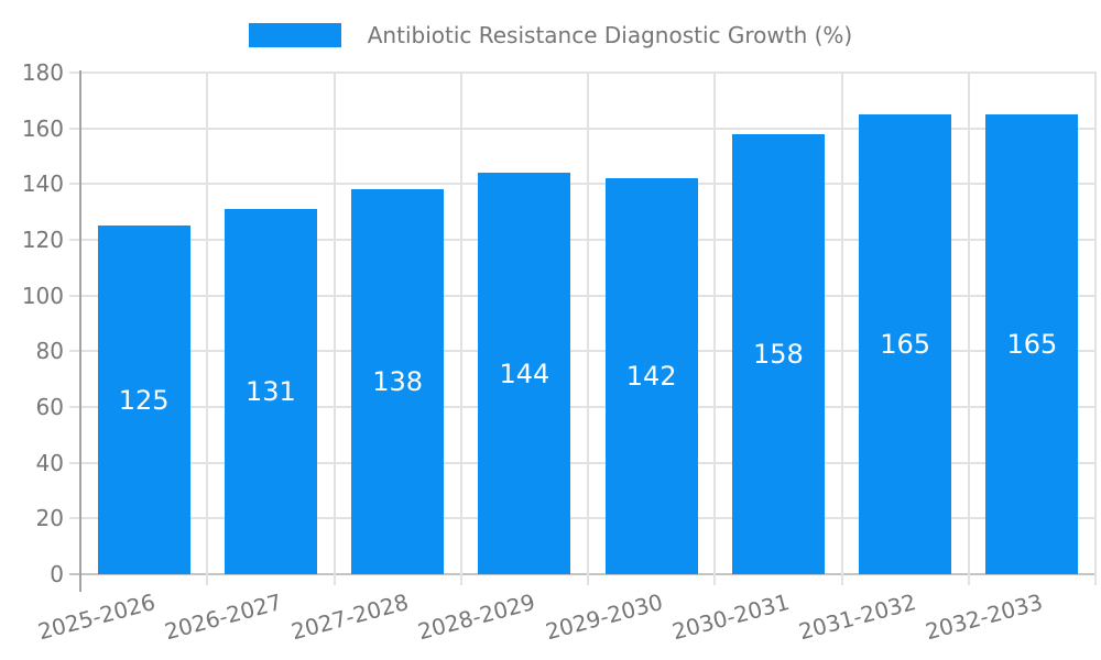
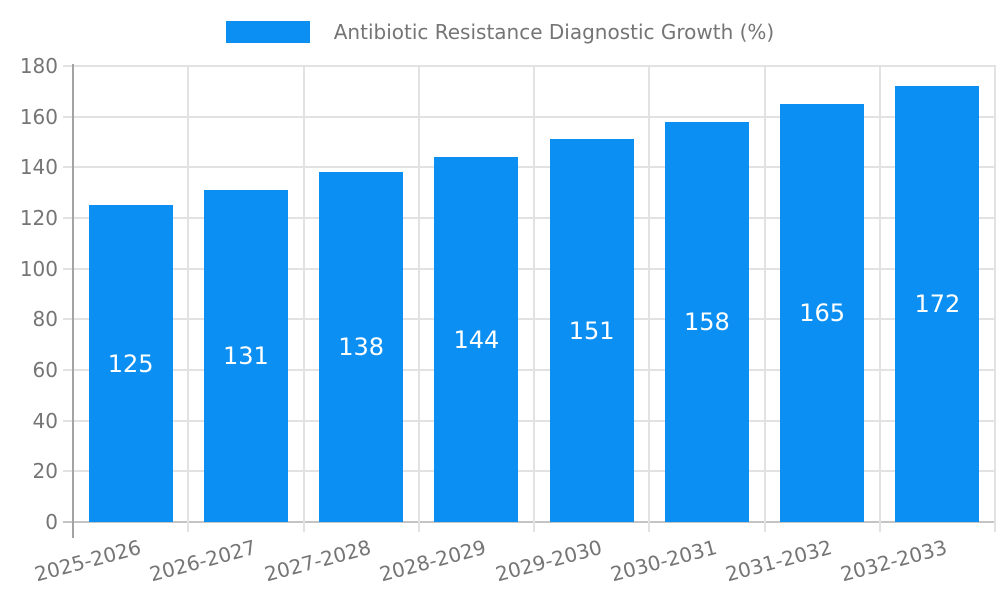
2029-2030: 142 -> 151
2032-2033: 165 -> 172
